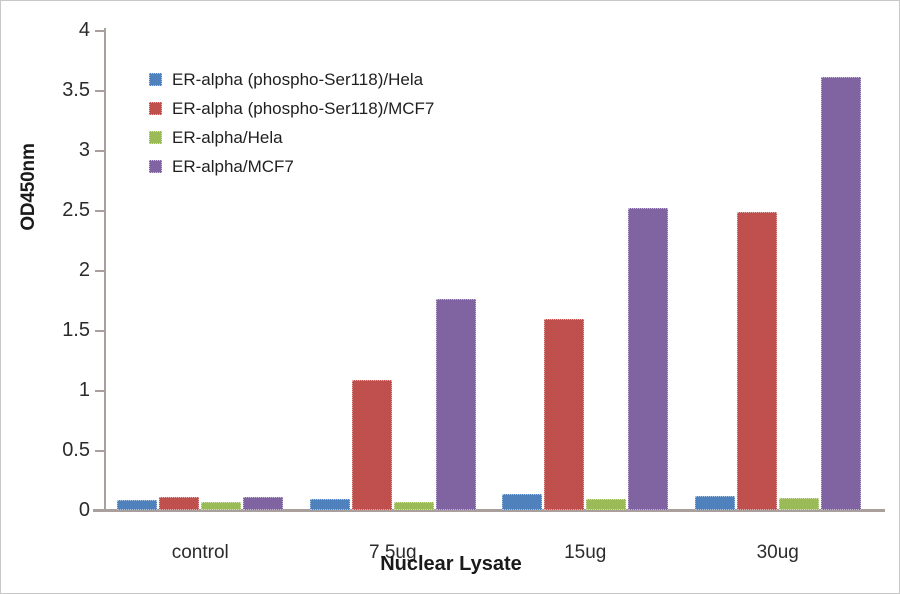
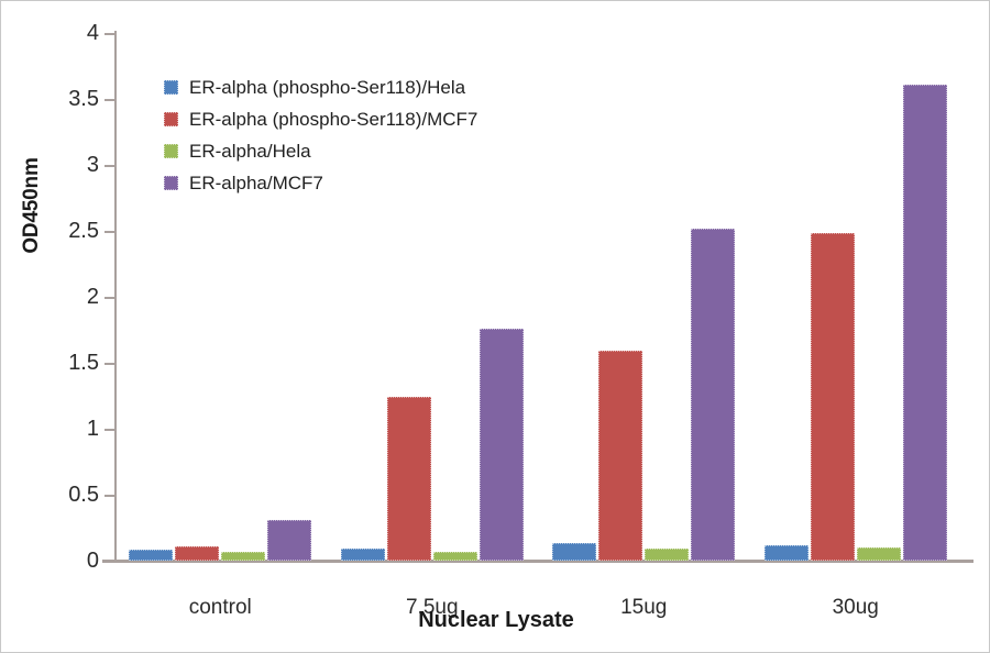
ER-alpha/MCF7/control: 0.11 -> 0.31
ER-alpha (phospho-Ser118)/MCF7/7.5ug: 1.08 -> 1.24
